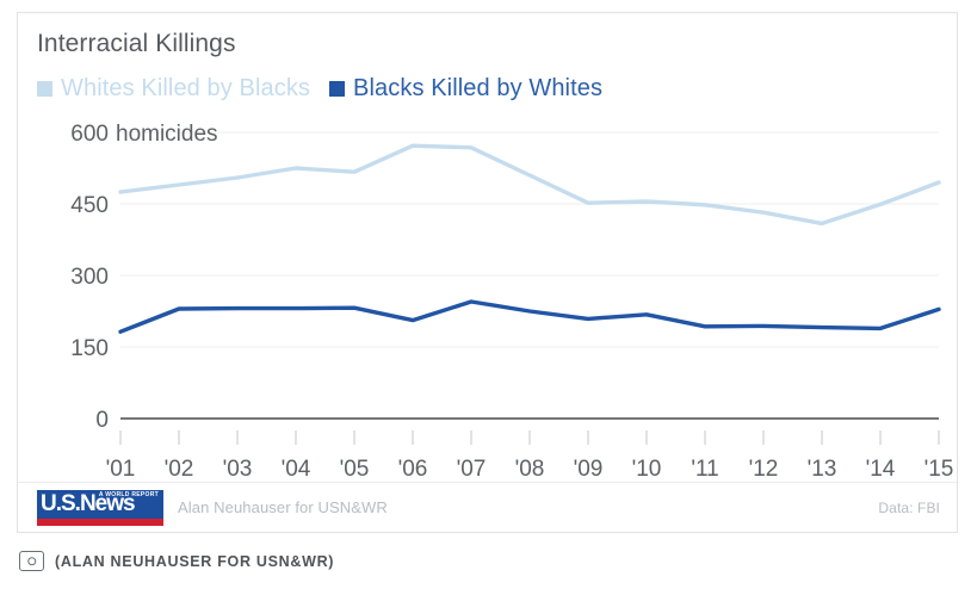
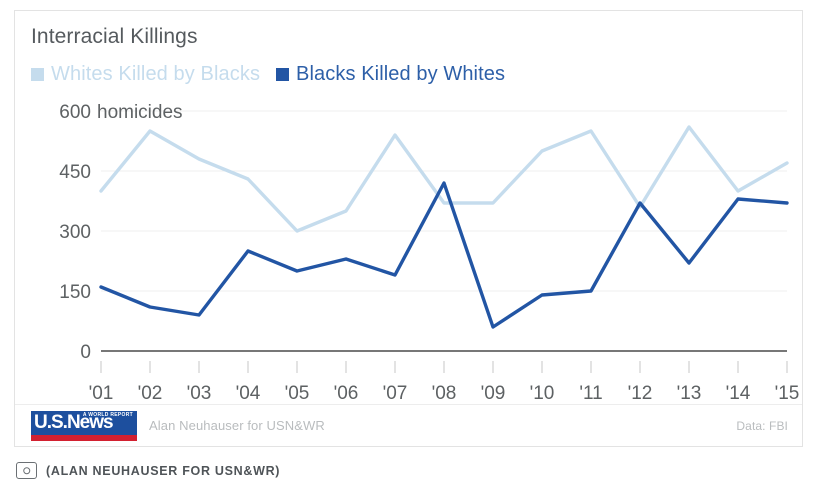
Whites Killed by Blacks/'01: 480 -> 400
Blacks Killed by Whites/'01: 180 -> 160
Whites Killed by Blacks/'02: 490 -> 550
Blacks Killed by Whites/'02: 230 -> 110
Whites Killed by Blacks/'03: 500 -> 480
Blacks Killed by Whites/'03: 230 -> 90
Whites Killed by Blacks/'04: 520 -> 430
Blacks Killed by Whites/'04: 230 -> 250
Whites Killed by Blacks/'05: 520 -> 300
Blacks Killed by Whites/'05: 230 -> 200
Whites Killed by Blacks/'06: 570 -> 350
Blacks Killed by Whites/'06: 210 -> 230
Whites Killed by Blacks/'07: 570 -> 540
Blacks Killed by Whites/'07: 240 -> 190
Whites Killed by Blacks/'08: 510 -> 370
Blacks Killed by Whites/'08: 220 -> 420
Whites Killed by Blacks/'09: 450 -> 370
Blacks Killed by Whites/'09: 210 -> 60
Whites Killed by Blacks/'10: 460 -> 500
Blacks Killed by Whites/'10: 220 -> 140
Whites Killed by Blacks/'11: 450 -> 550
Blacks Killed by Whites/'11: 190 -> 150
Whites Killed by Blacks/'12: 430 -> 360
Blacks Killed by Whites/'12: 190 -> 370
Whites Killed by Blacks/'13: 410 -> 560
Blacks Killed by Whites/'13: 190 -> 220
Whites Killed by Blacks/'14: 450 -> 400
Blacks Killed by Whites/'14: 190 -> 380
Whites Killed by Blacks/'15: 500 -> 470
Blacks Killed by Whites/'15: 230 -> 370
